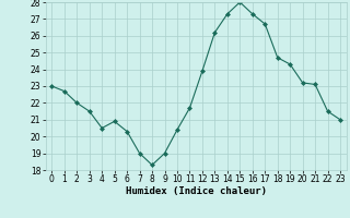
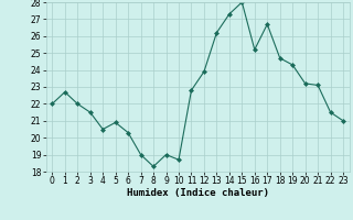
0: 23.0 -> 22.0
10: 20.4 -> 18.7
11: 21.7 -> 22.8
16: 27.3 -> 25.2
